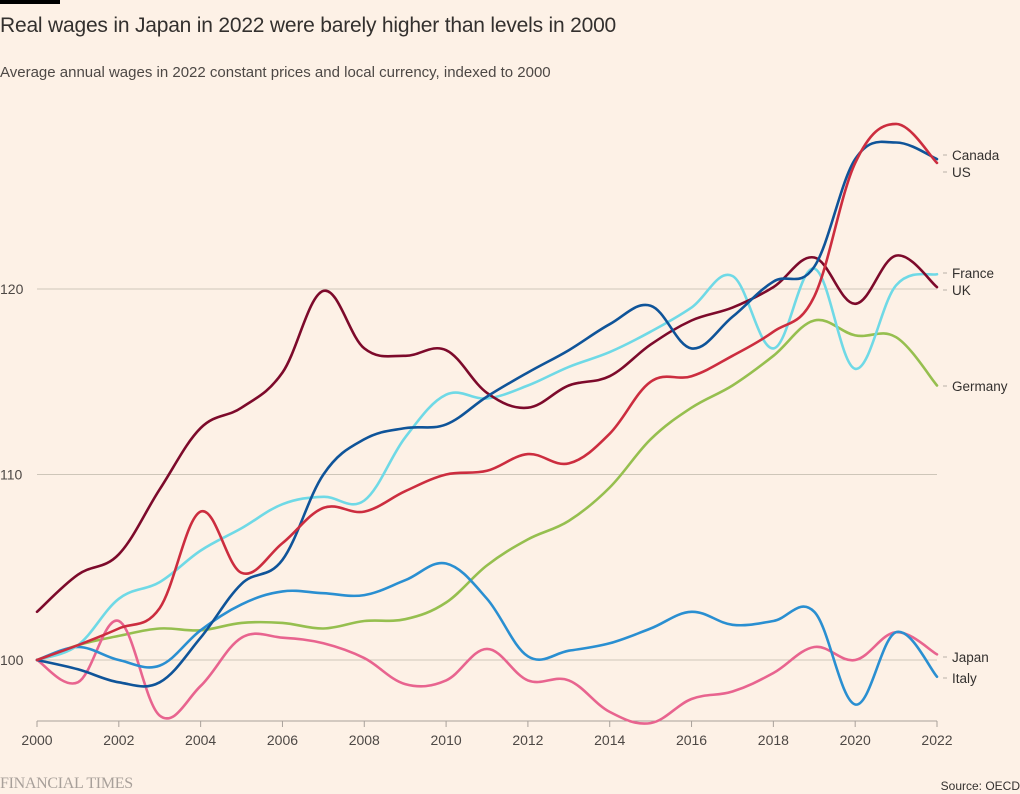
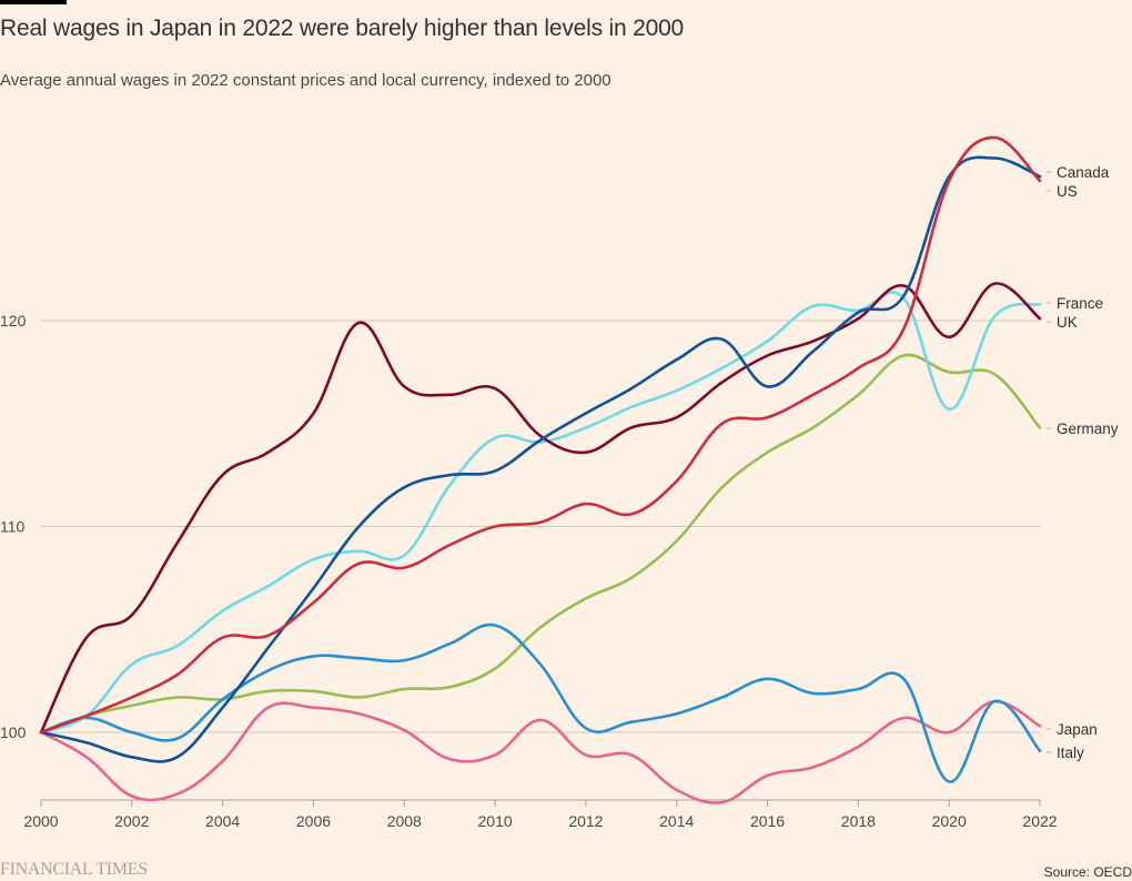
UK/2000: 102.6 -> 100.0
Japan/2002: 102.1 -> 96.9
Canada/2004: 108.0 -> 104.6
US/2006: 105.4 -> 107.0
France/2018: 116.8 -> 120.5
